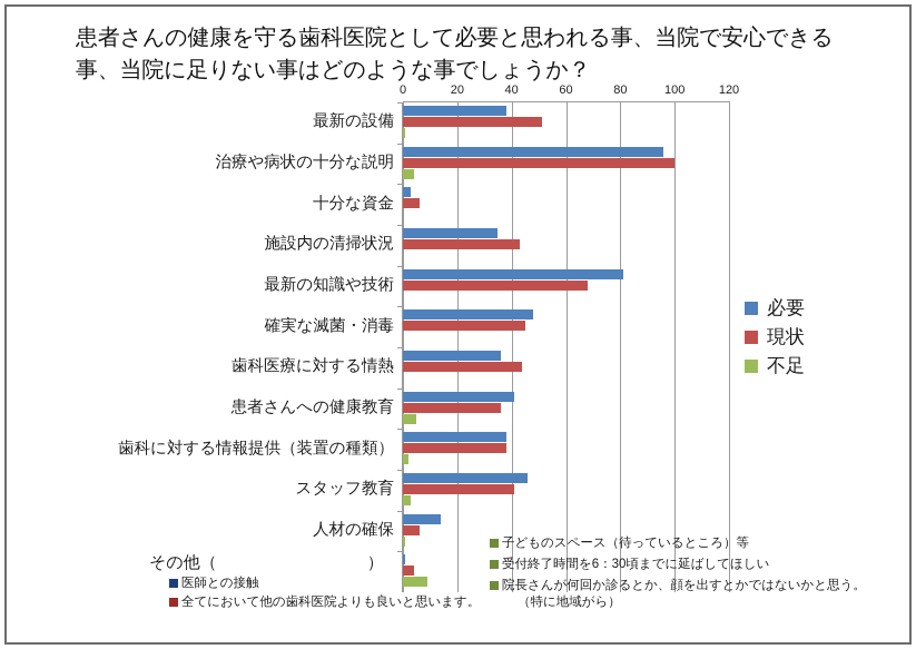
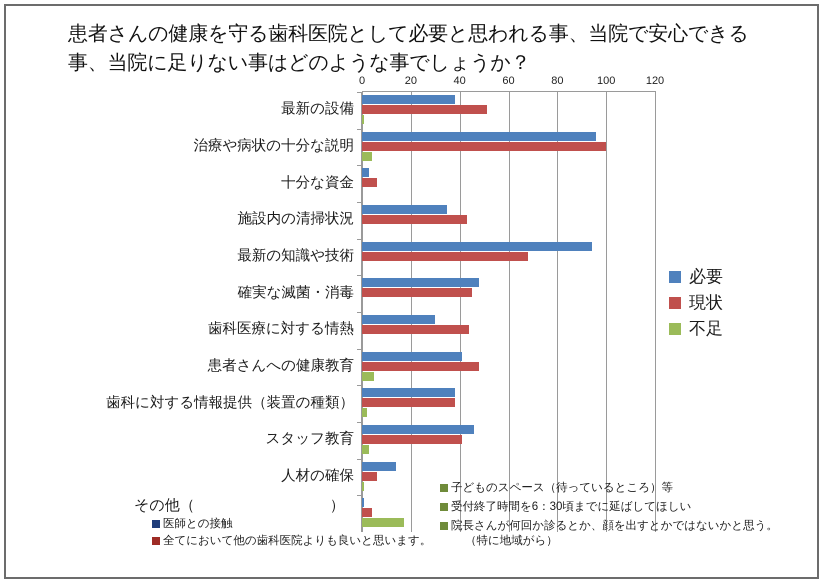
必要/最新の知識や技術: 81 -> 94
必要/歯科医療に対する情熱: 36 -> 30
現状/患者さんへの健康教育: 36 -> 48
不足/その他（ ）: 9 -> 17
